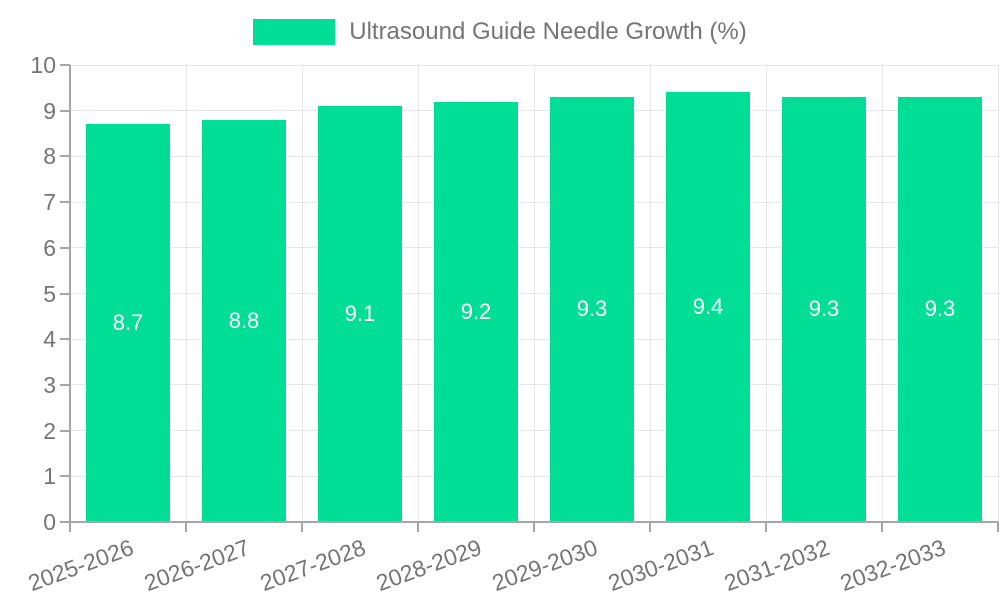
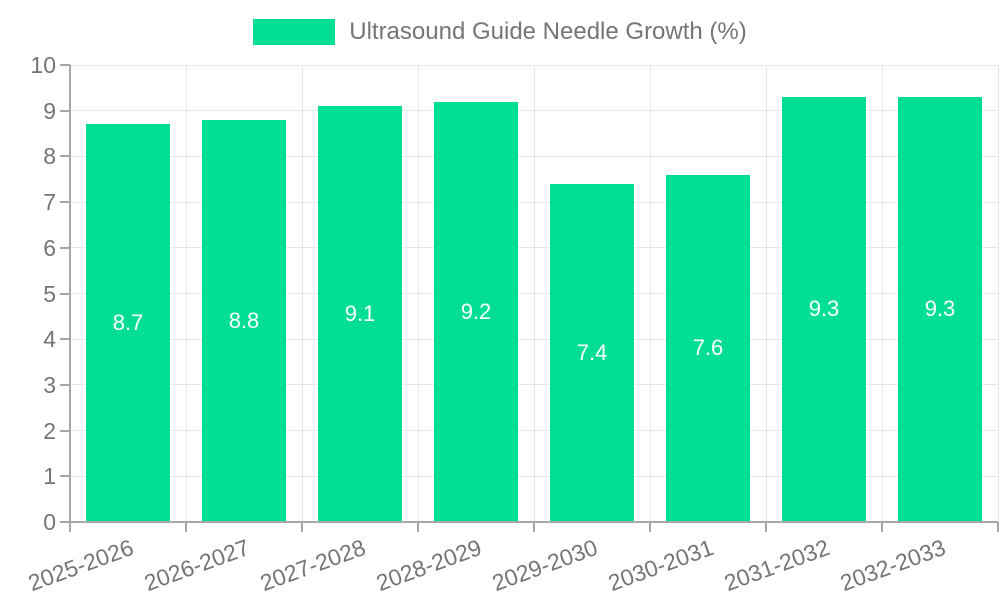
2029-2030: 9.3 -> 7.4
2030-2031: 9.4 -> 7.6
